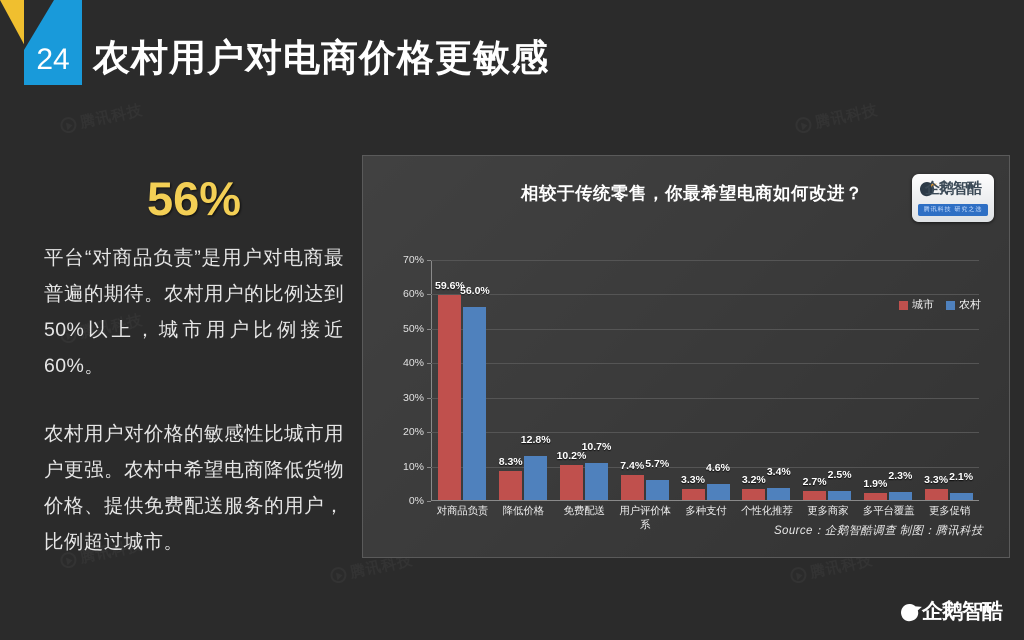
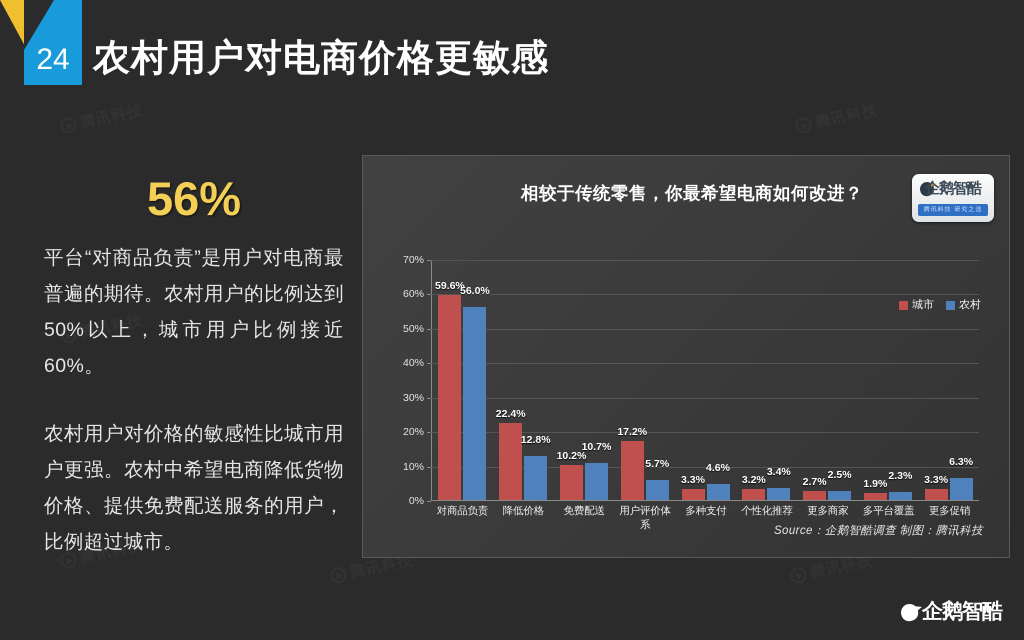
城市/降低价格: 8.3% -> 22.4%
城市/用户评价体系: 7.4% -> 17.2%
农村/更多促销: 2.1% -> 6.3%
